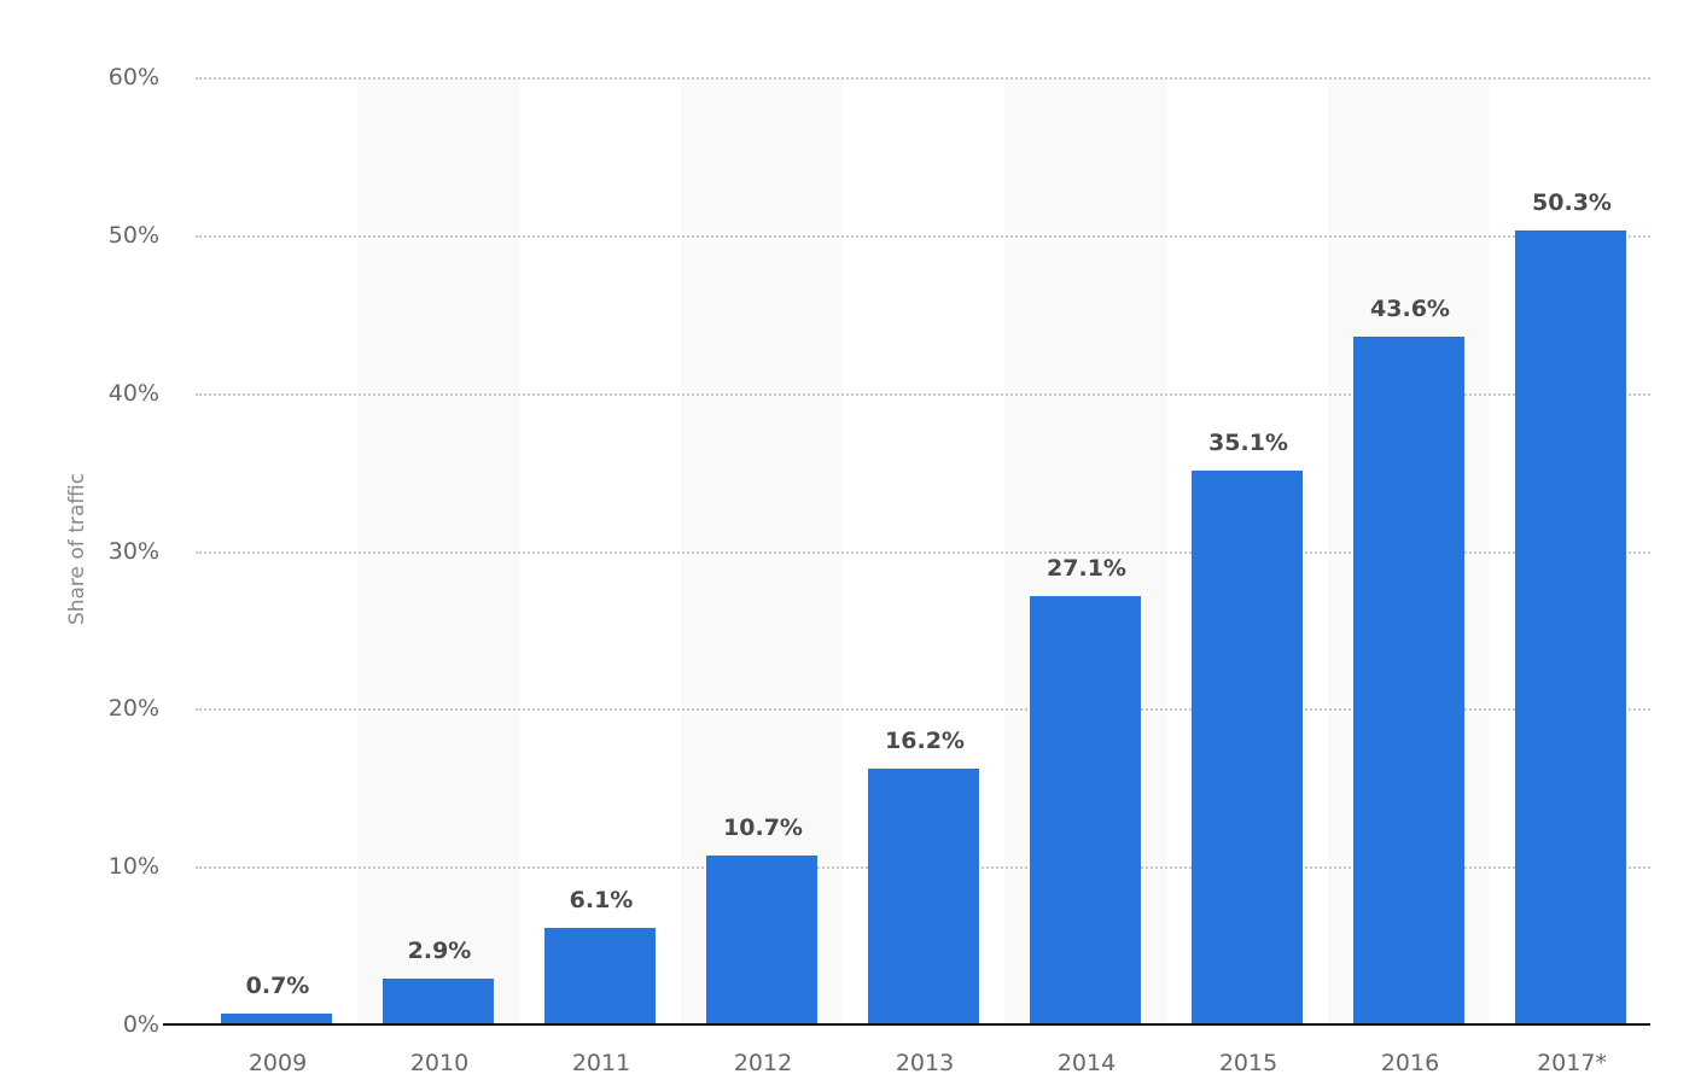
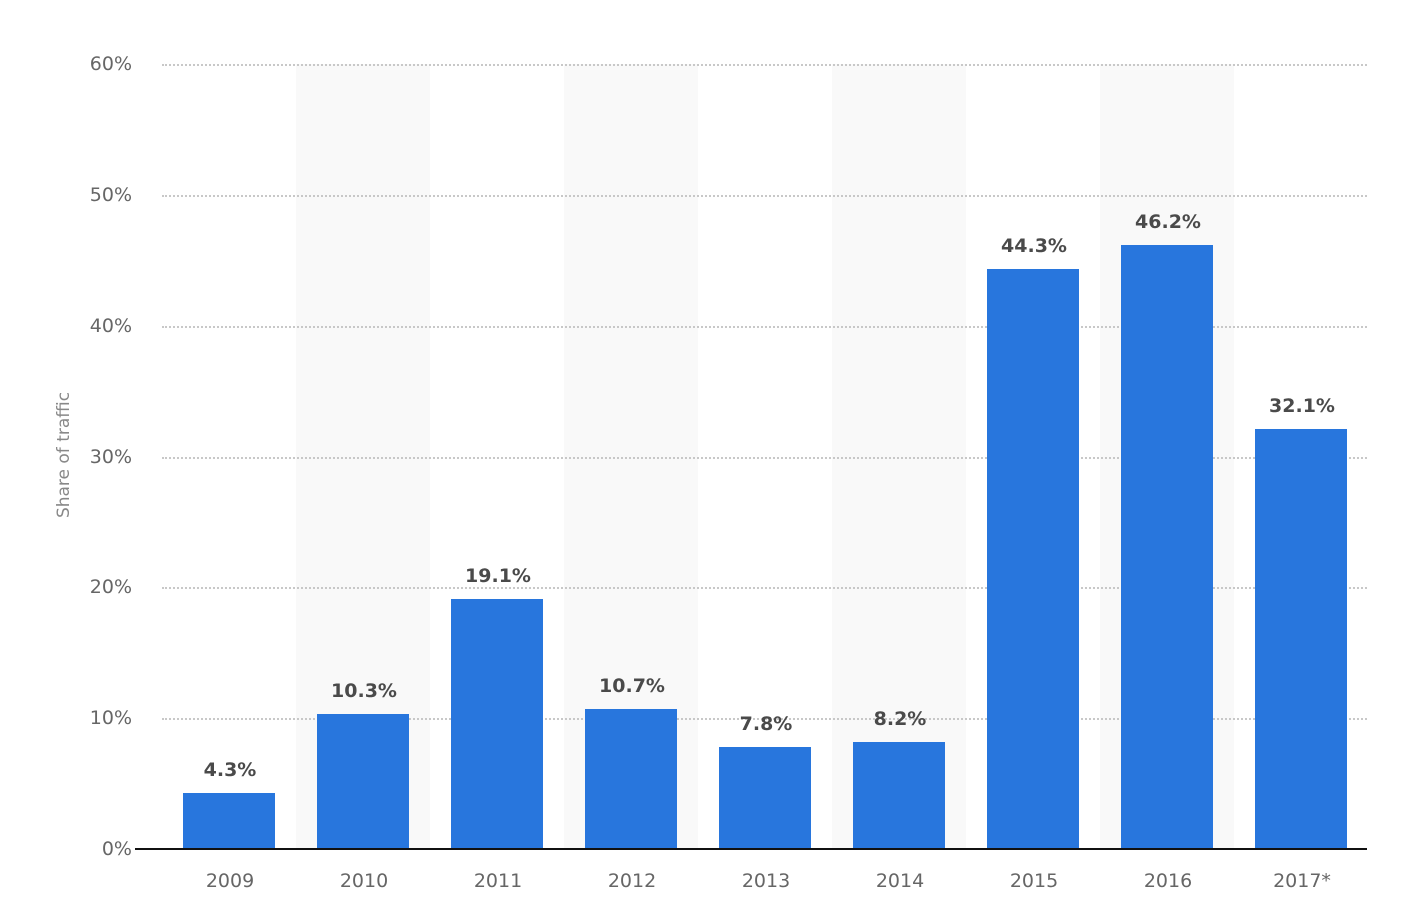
2009: 0.7% -> 4.3%
2010: 2.9% -> 10.3%
2011: 6.1% -> 19.1%
2013: 16.2% -> 7.8%
2014: 27.1% -> 8.2%
2015: 35.1% -> 44.3%
2016: 43.6% -> 46.2%
2017*: 50.3% -> 32.1%
